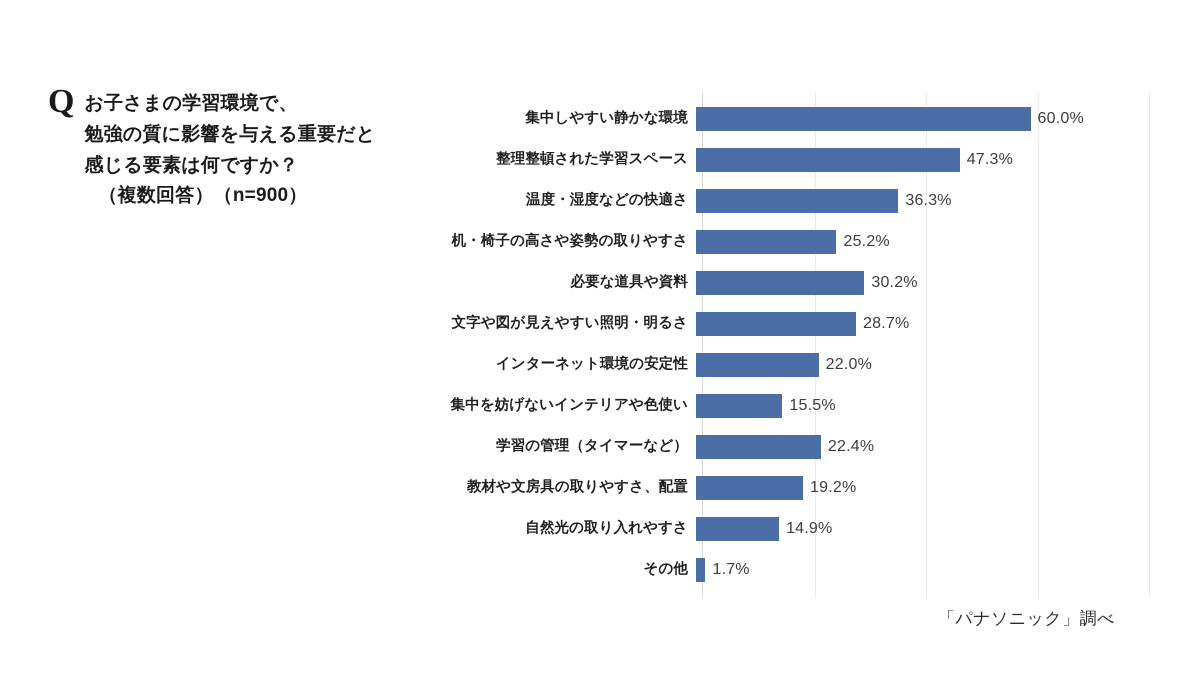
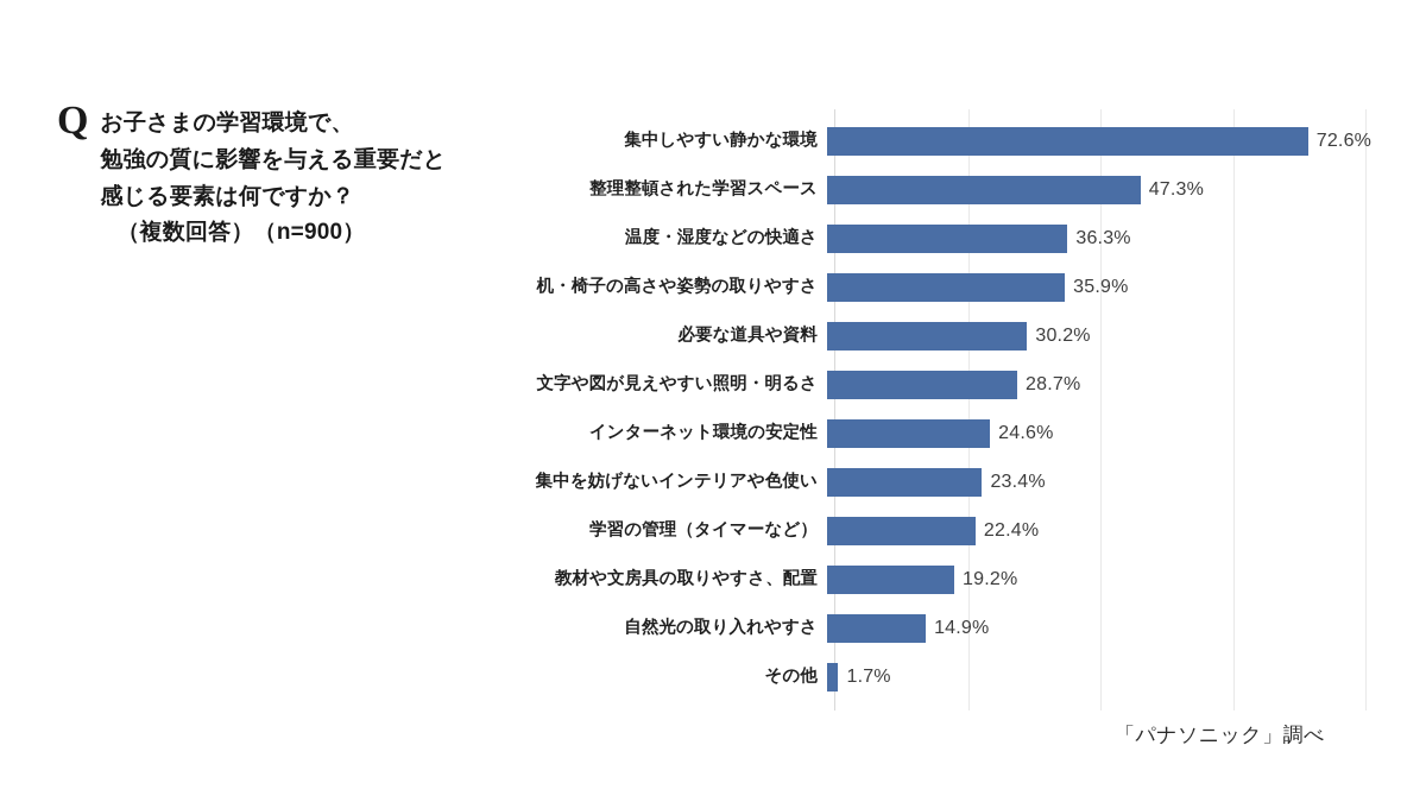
集中しやすい静かな環境: 60.0% -> 72.6%
机・椅子の高さや姿勢の取りやすさ: 25.2% -> 35.9%
インターネット環境の安定性: 22.0% -> 24.6%
集中を妨げないインテリアや色使い: 15.5% -> 23.4%
